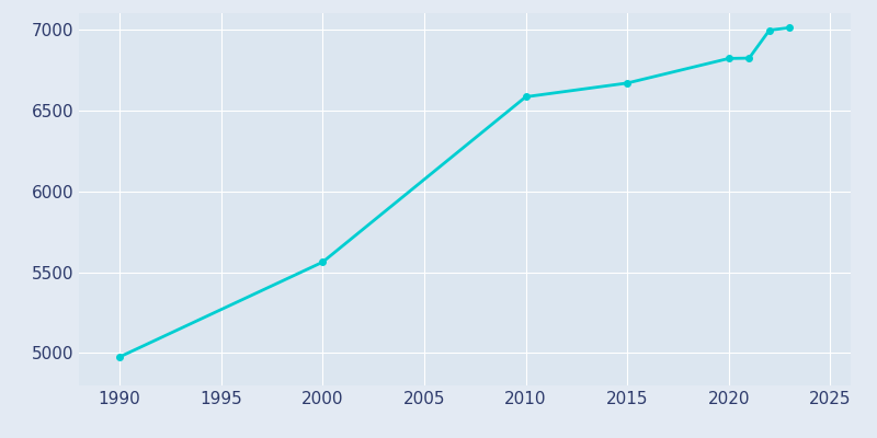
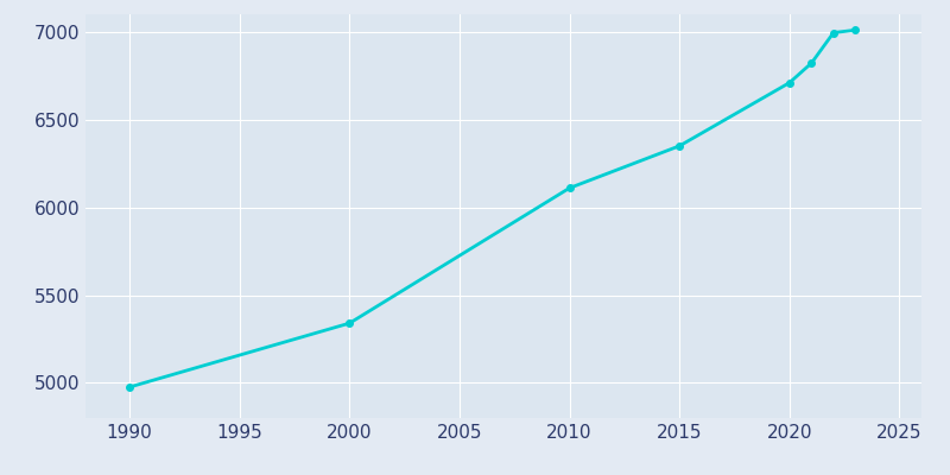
2000: 5560 -> 5340
2010: 6580 -> 6110
2015: 6670 -> 6350
2020: 6820 -> 6710
